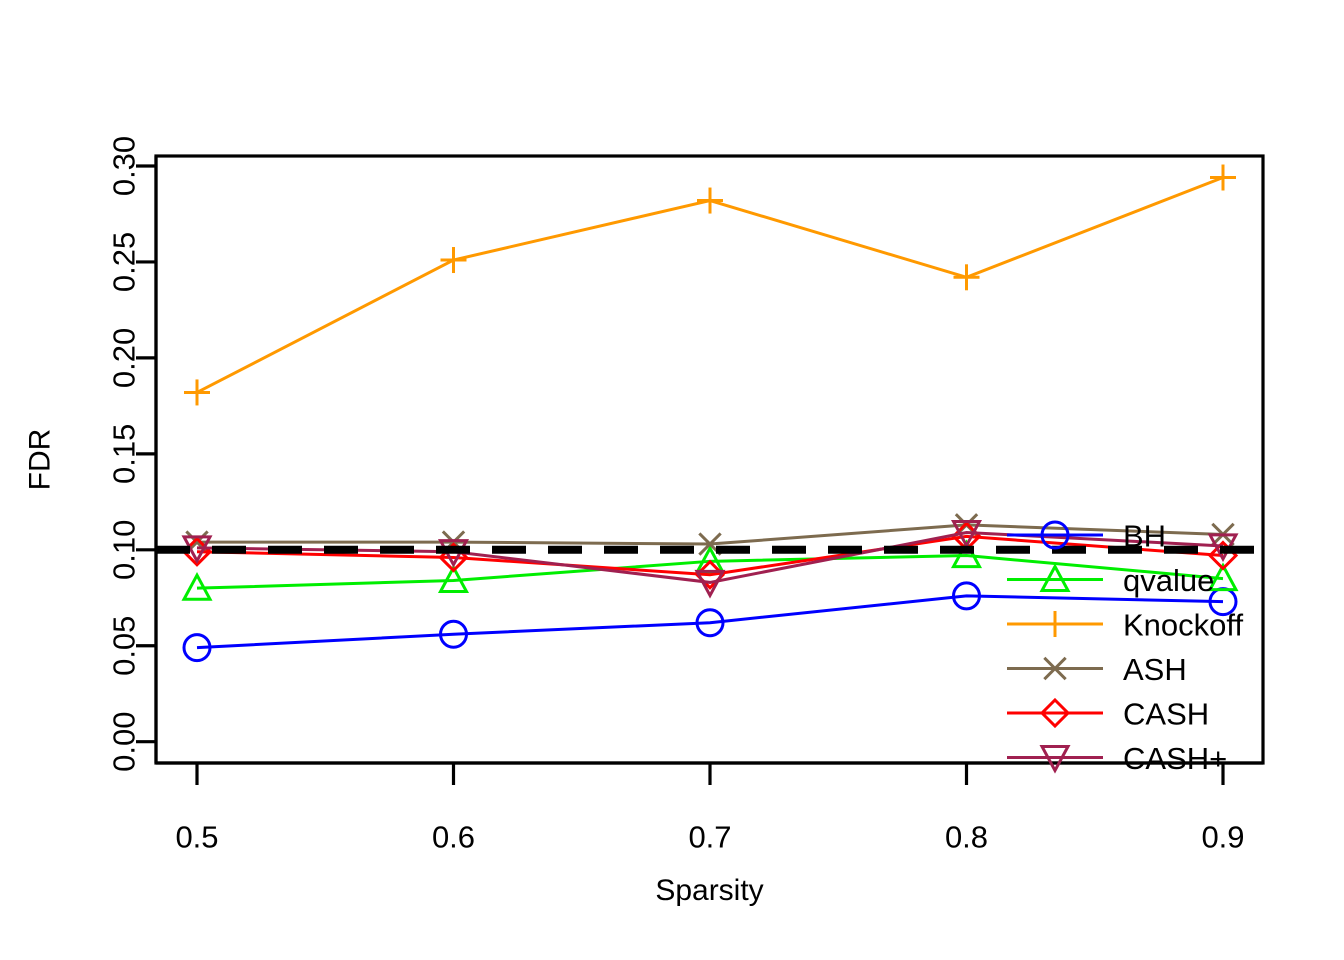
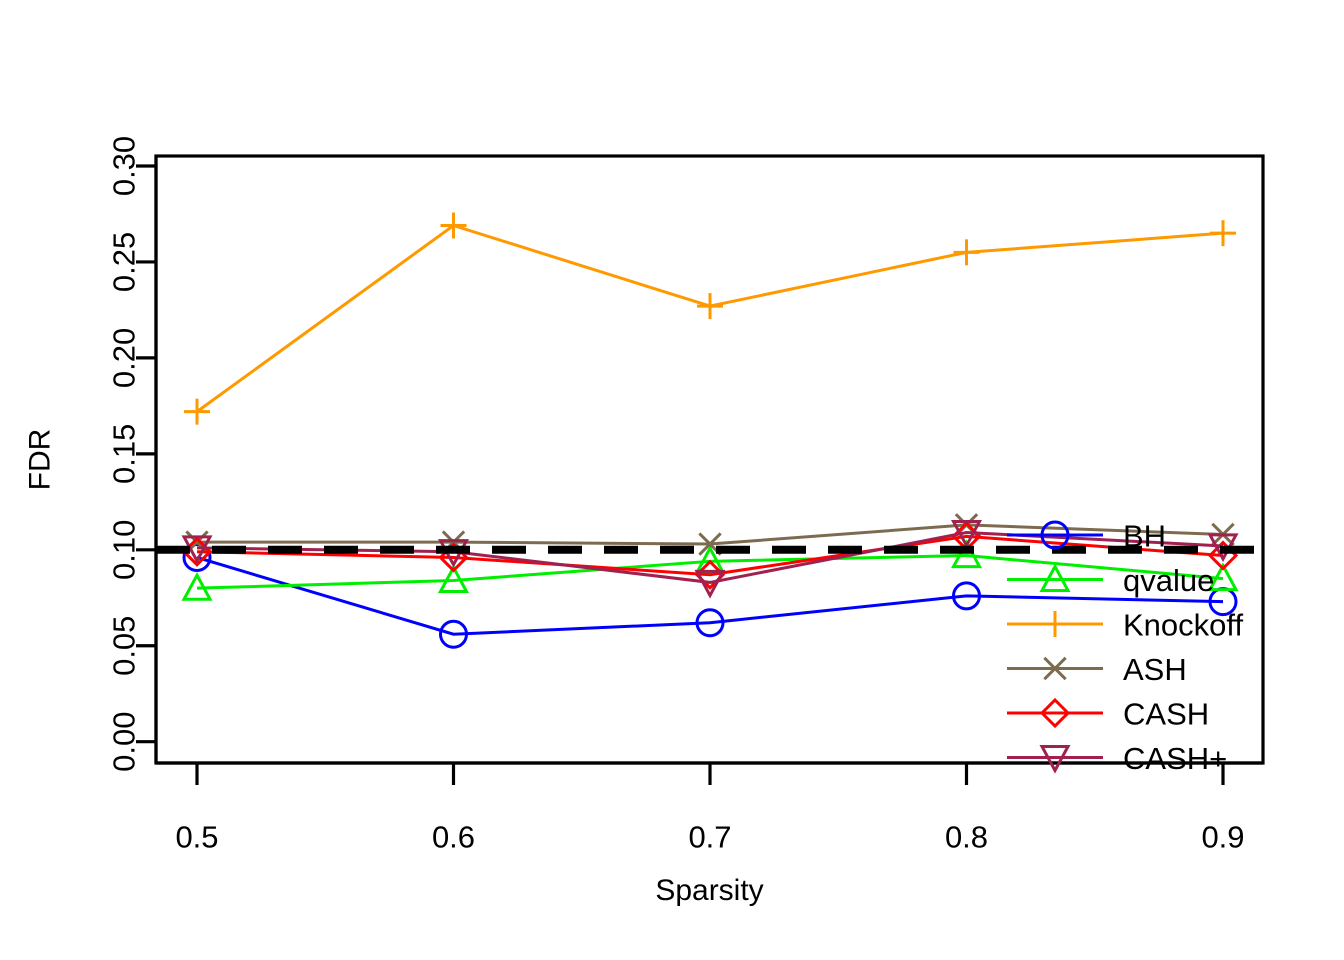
BH/0.5: 0.049 -> 0.096
Knockoff/0.5: 0.182 -> 0.172
Knockoff/0.6: 0.251 -> 0.269
Knockoff/0.7: 0.282 -> 0.227
Knockoff/0.8: 0.242 -> 0.255
Knockoff/0.9: 0.294 -> 0.265
